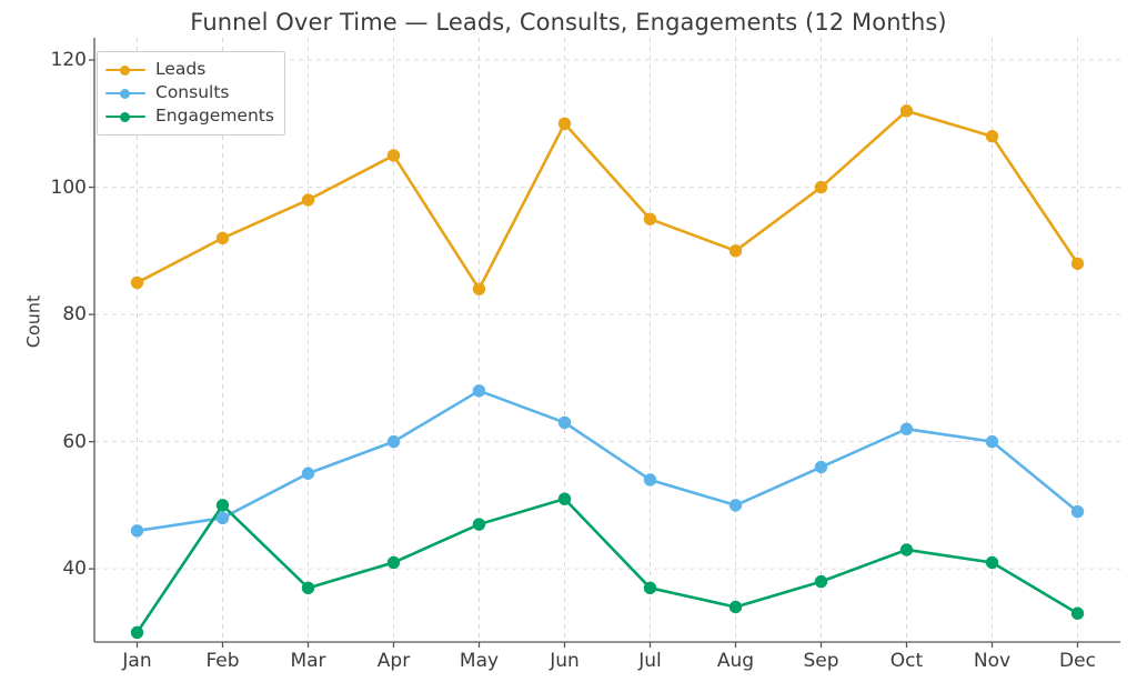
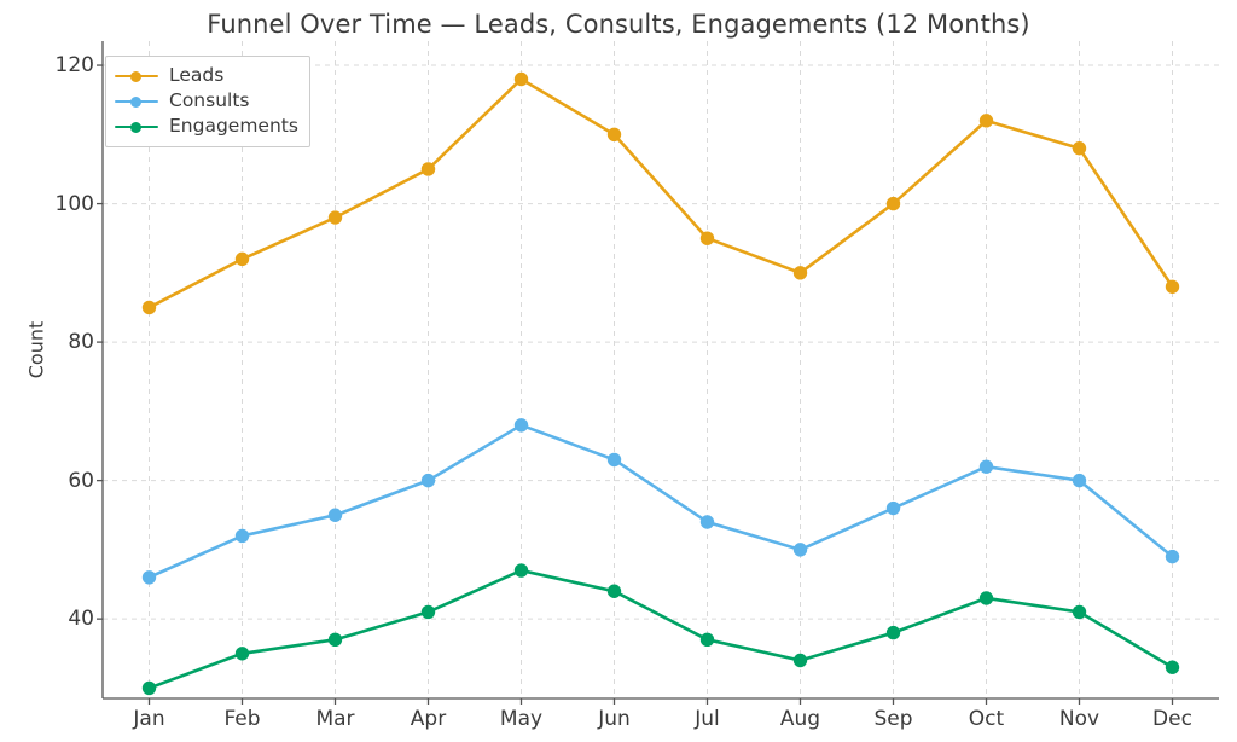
Consults/Feb: 48 -> 52
Engagements/Feb: 50 -> 35
Leads/May: 84 -> 118
Engagements/Jun: 51 -> 44
